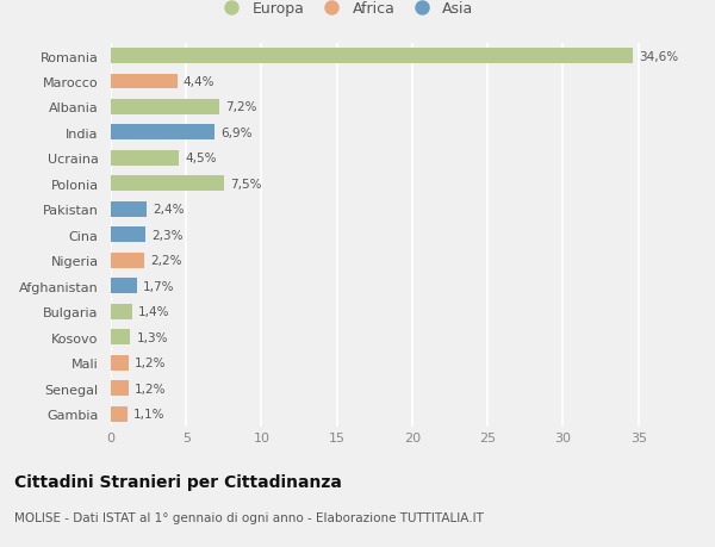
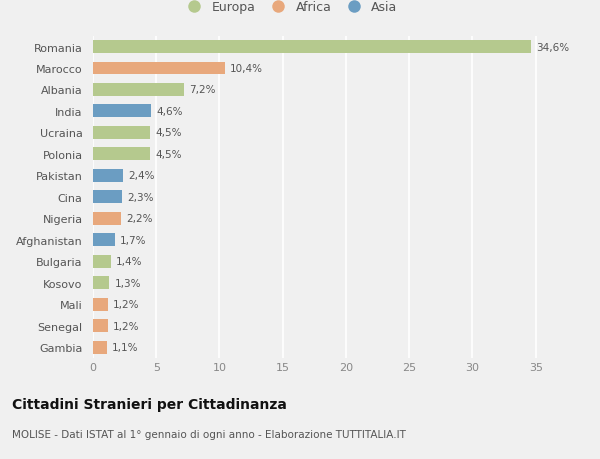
Marocco: 4,4% -> 10,4%
India: 6,9% -> 4,6%
Polonia: 7,5% -> 4,5%
